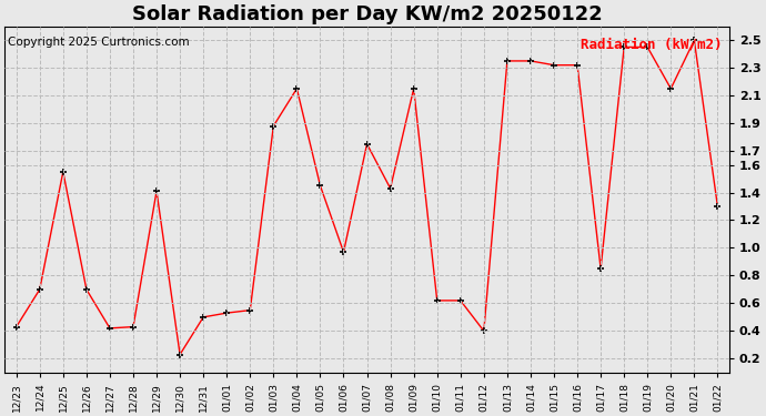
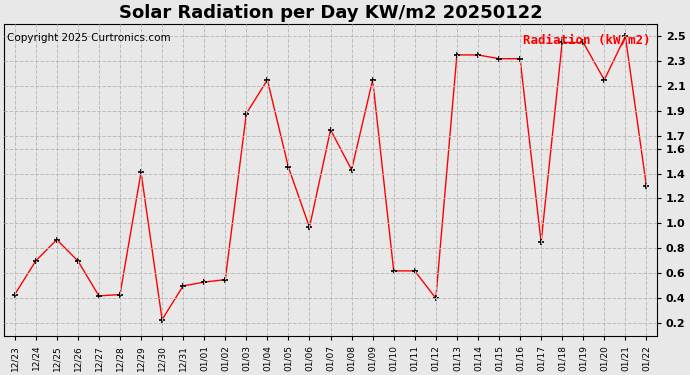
12/25: 1.55 -> 0.87
